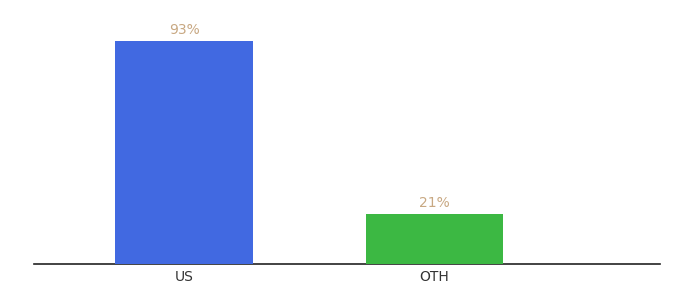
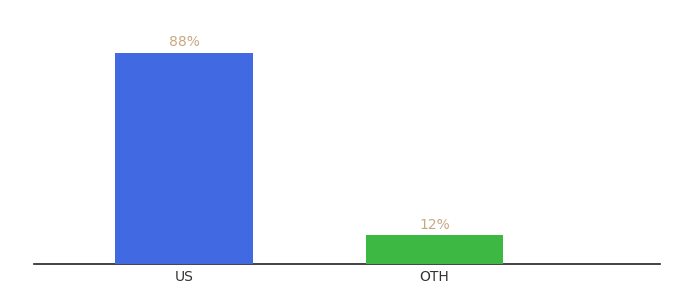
US: 93% -> 88%
OTH: 21% -> 12%
